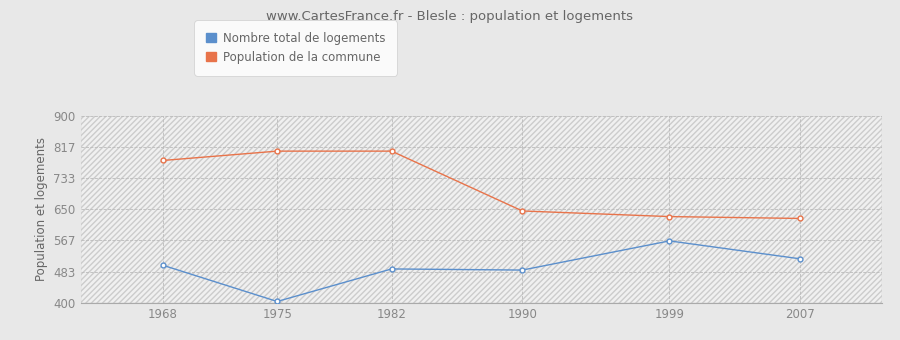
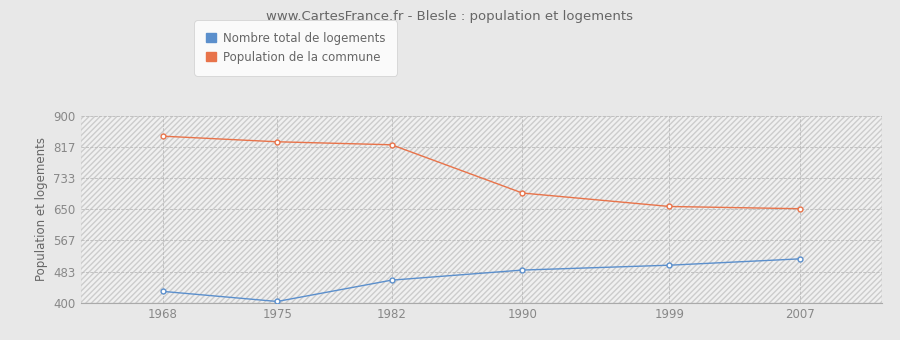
Nombre total de logements/1968: 500 -> 430
Population de la commune/1968: 780 -> 845
Population de la commune/1975: 805 -> 830
Nombre total de logements/1982: 490 -> 460
Population de la commune/1982: 805 -> 822
Population de la commune/1990: 645 -> 693
Nombre total de logements/1999: 565 -> 500
Population de la commune/1999: 630 -> 657
Population de la commune/2007: 625 -> 651
